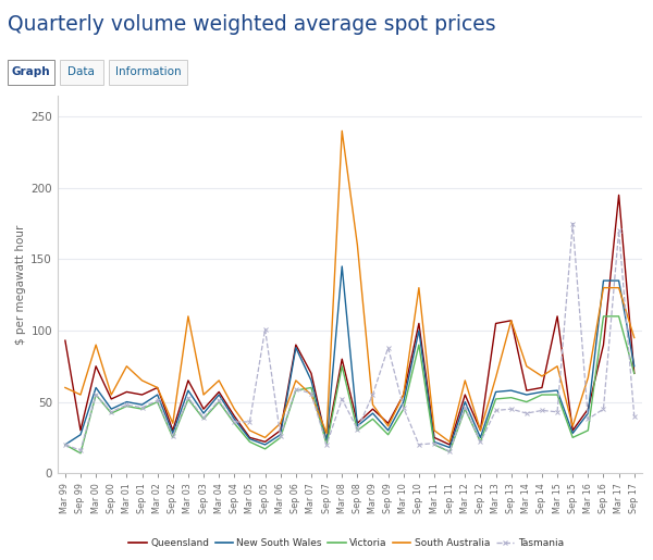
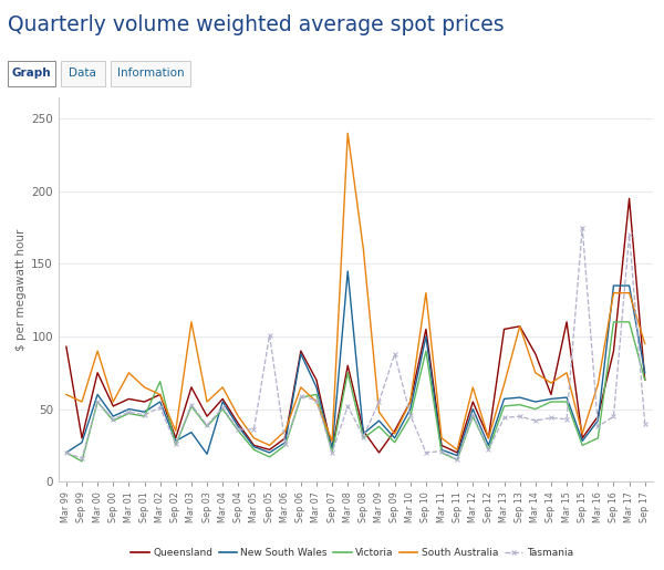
Victoria/Mar 02: 50 -> 69
New South Wales/Mar 03: 58 -> 34
New South Wales/Sep 03: 42 -> 19
Queensland/Mar 09: 45 -> 20
Queensland/Mar 14: 58 -> 88
